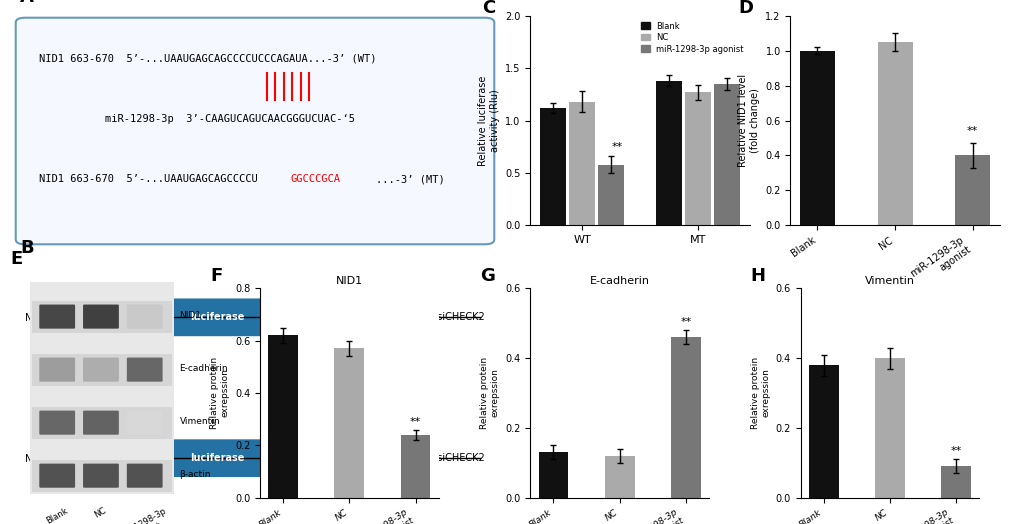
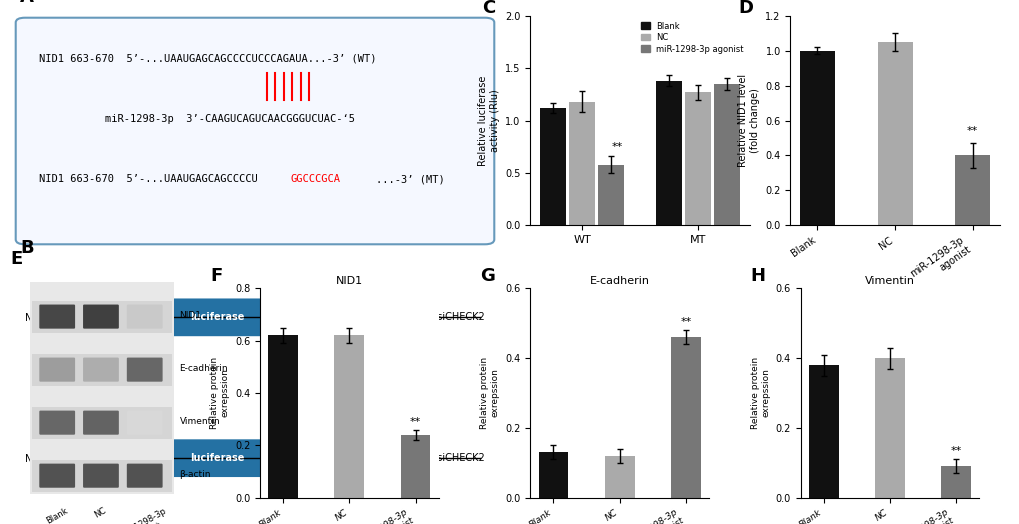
NID1/NC: 0.57 -> 0.62
